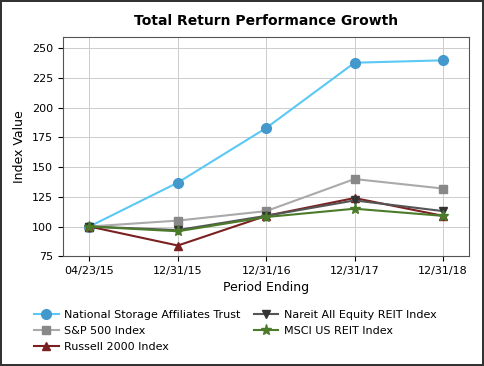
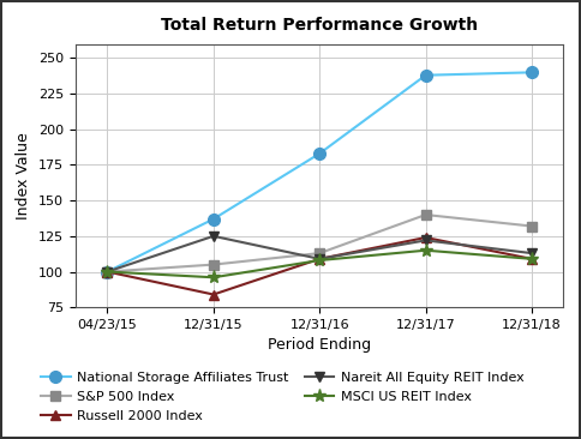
Nareit All Equity REIT Index/12/31/15: 97 -> 125
